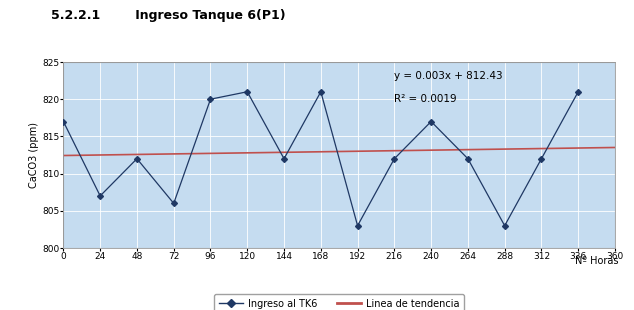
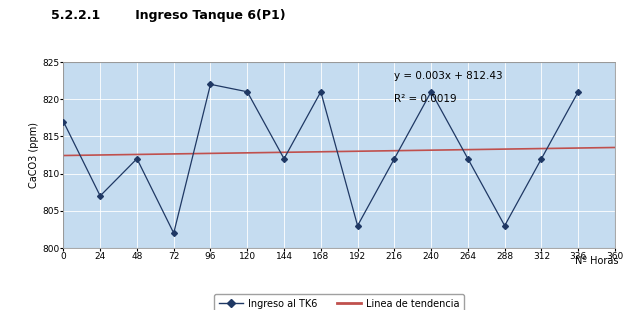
72: 806 -> 802
96: 820 -> 822
240: 817 -> 821
